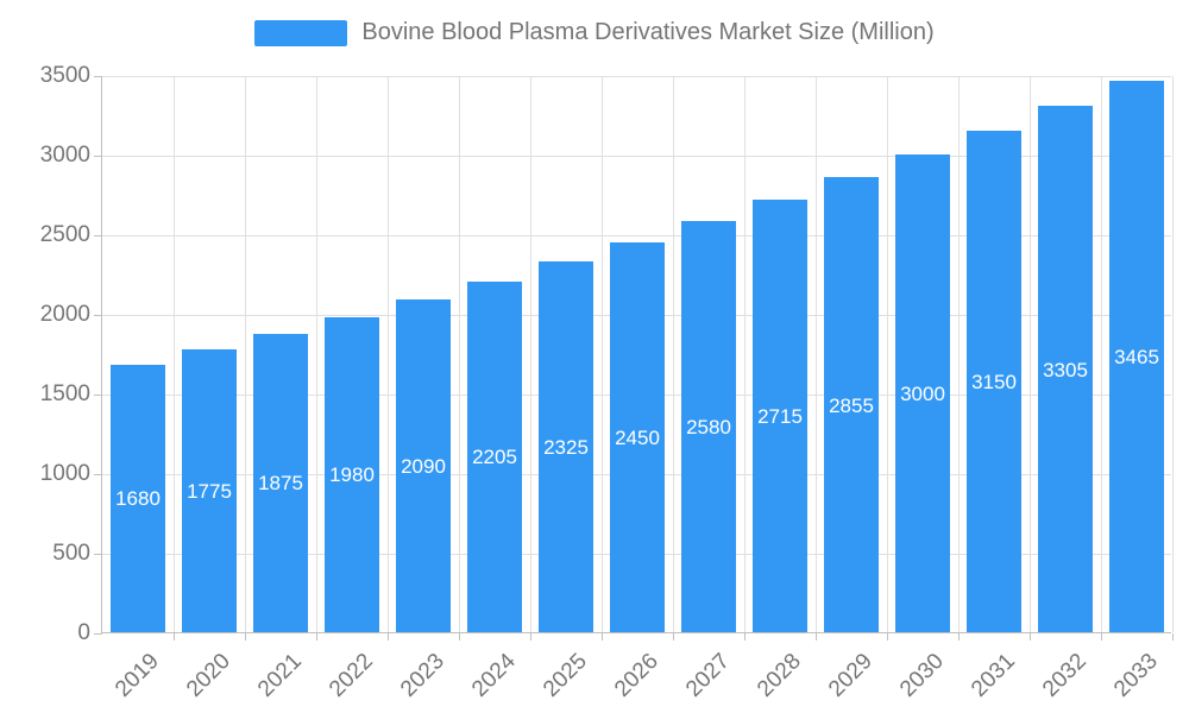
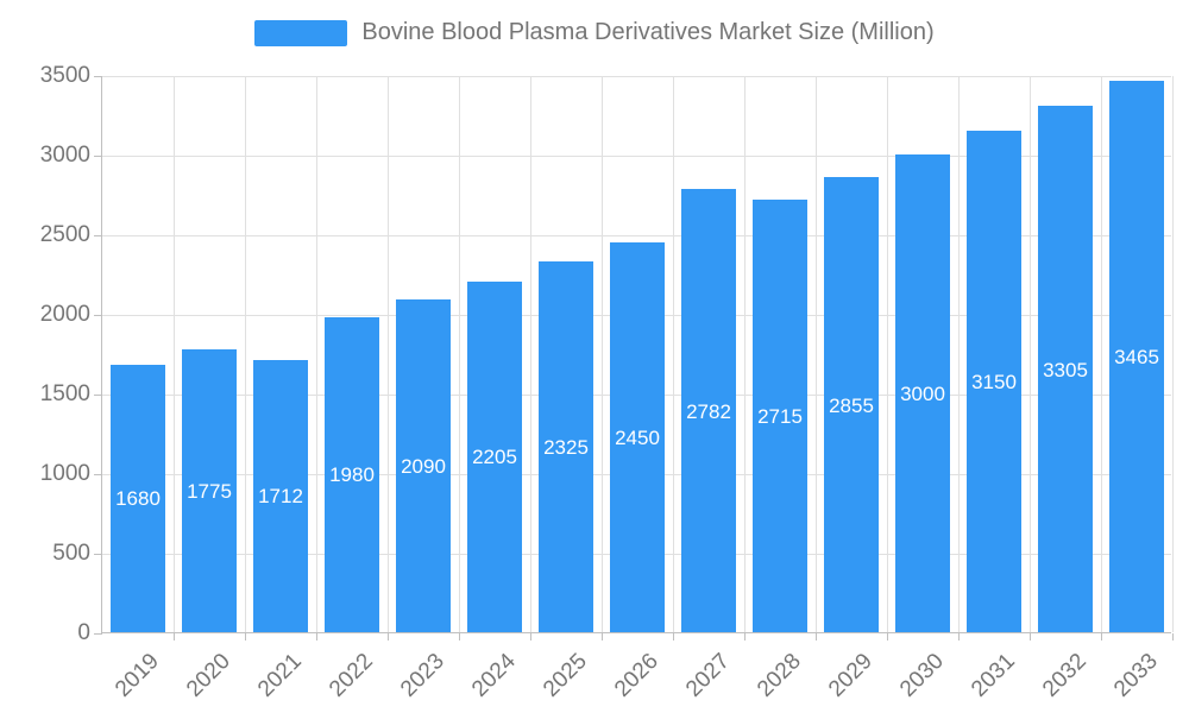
2021: 1875 -> 1712
2027: 2580 -> 2782
